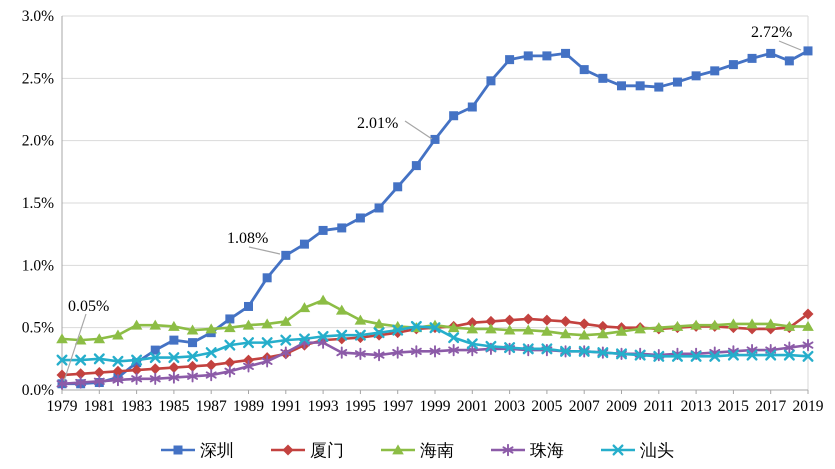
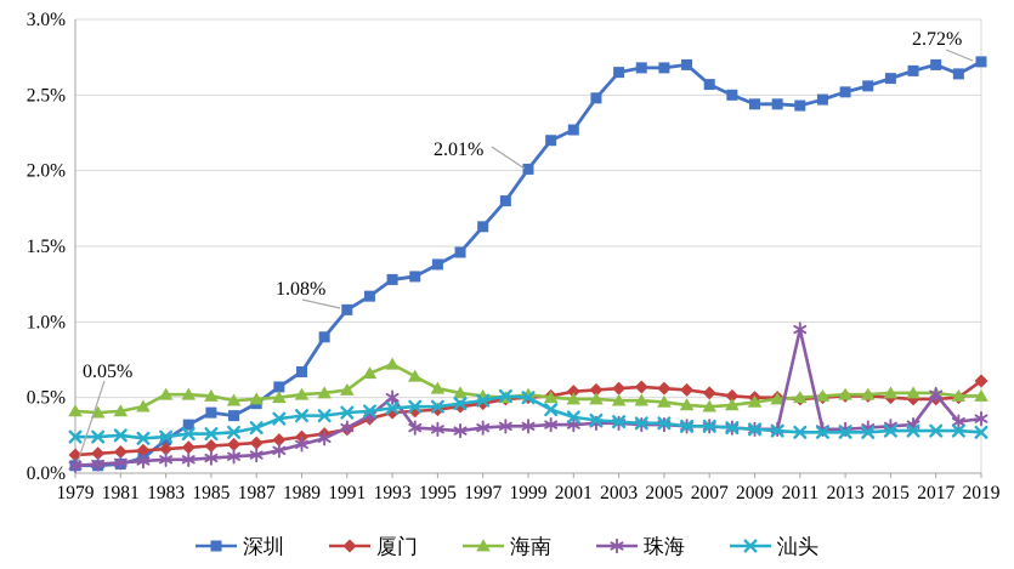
珠海/1993: 0.38% -> 0.50%
珠海/2011: 0.28% -> 0.95%
珠海/2017: 0.32% -> 0.52%
